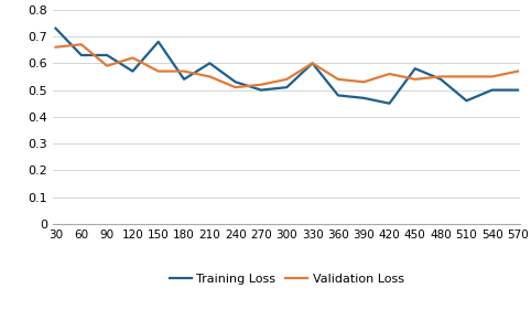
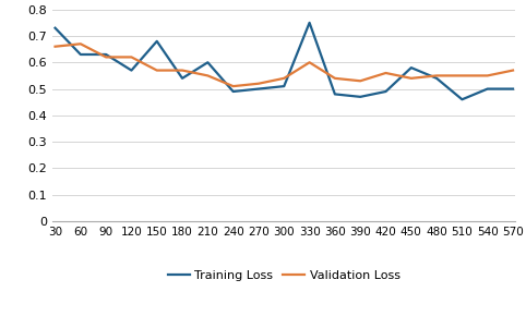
Validation Loss/90: 0.59 -> 0.62
Training Loss/240: 0.53 -> 0.49
Training Loss/330: 0.60 -> 0.75
Training Loss/420: 0.45 -> 0.49
